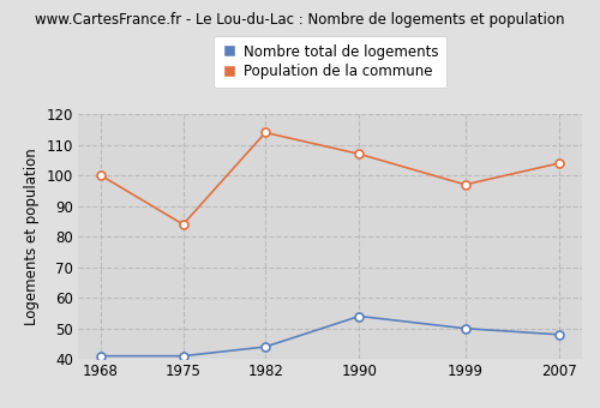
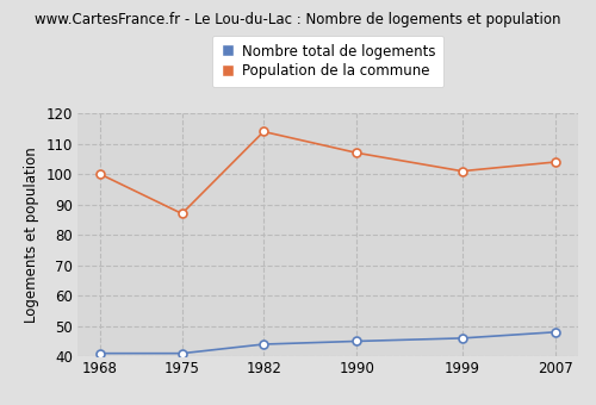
Population de la commune/1975: 84 -> 87
Nombre total de logements/1990: 54 -> 45
Nombre total de logements/1999: 50 -> 46
Population de la commune/1999: 97 -> 101
